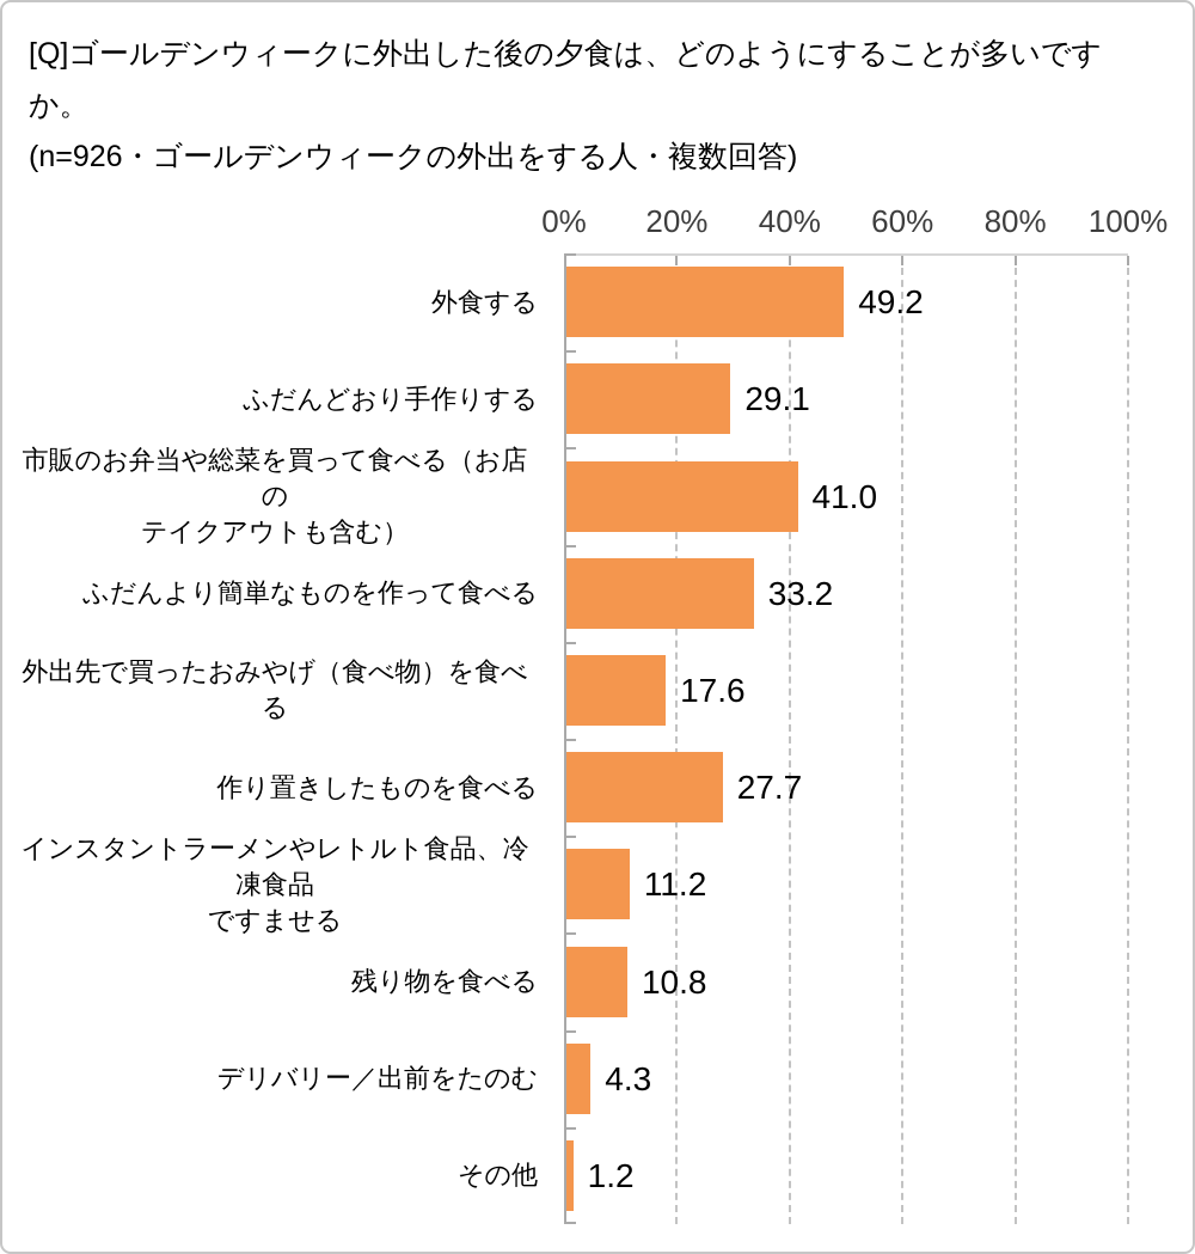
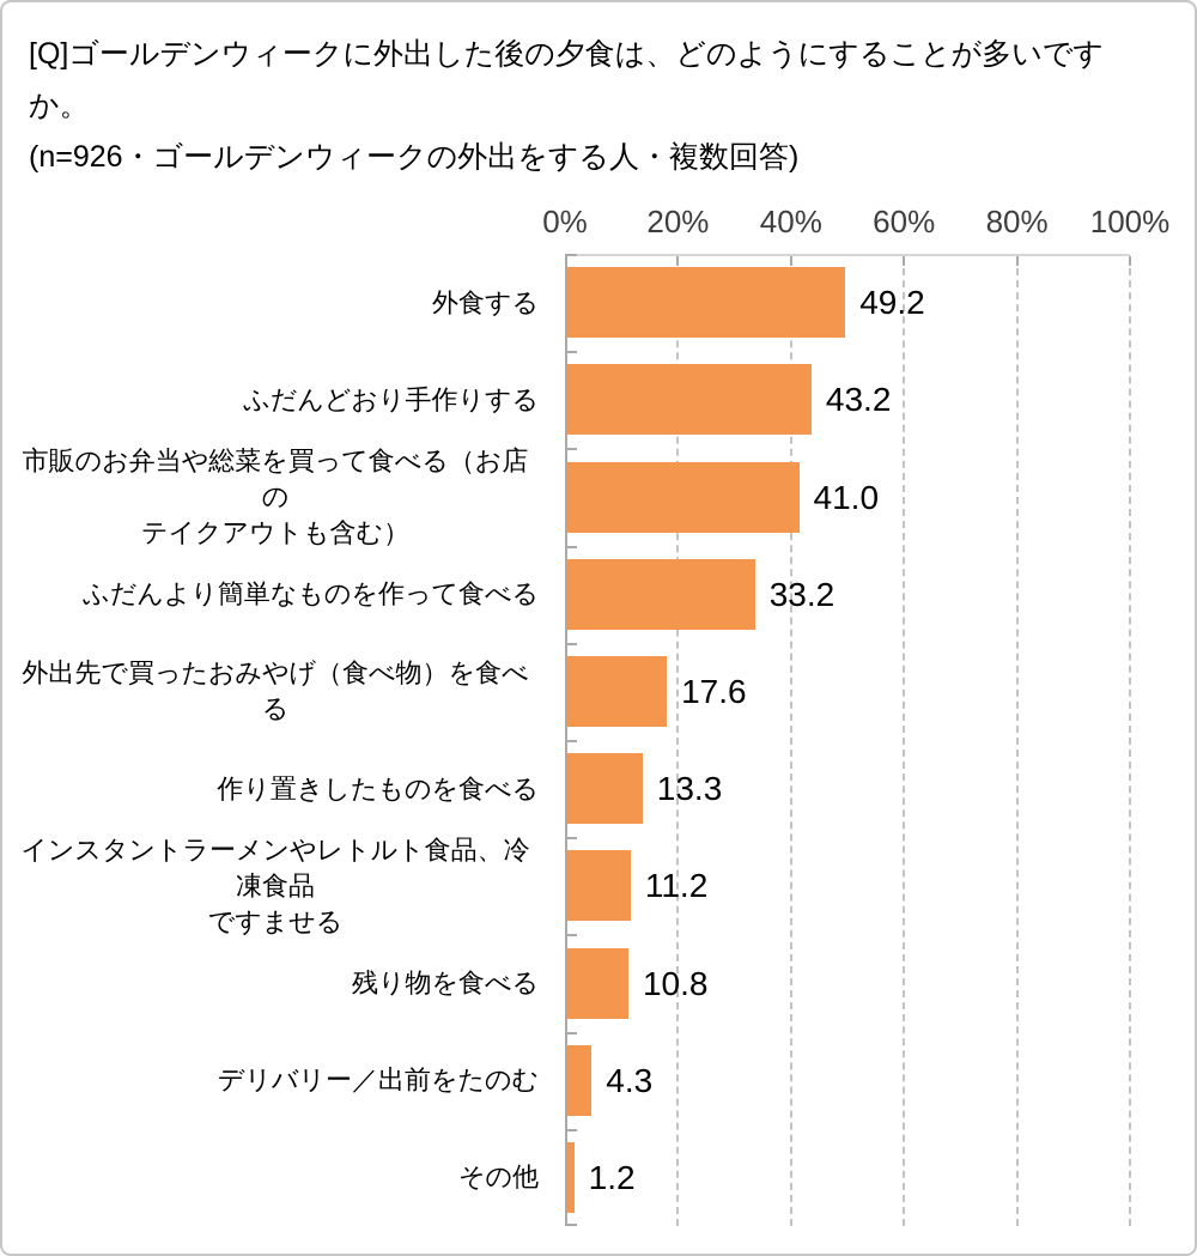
ふだんどおり手作りする: 29.1 -> 43.2
作り置きしたものを食べる: 27.7 -> 13.3
